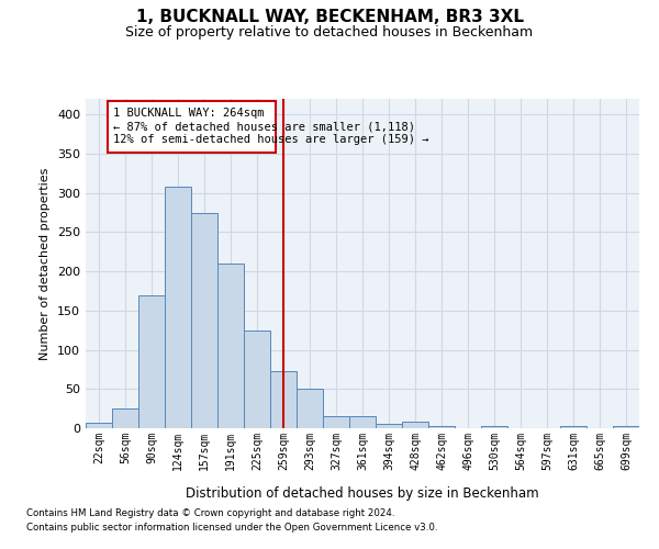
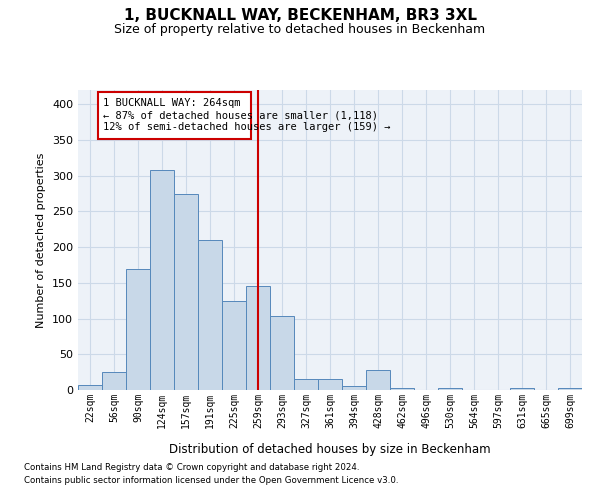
259sqm: 73 -> 146
293sqm: 50 -> 104
428sqm: 8 -> 28
